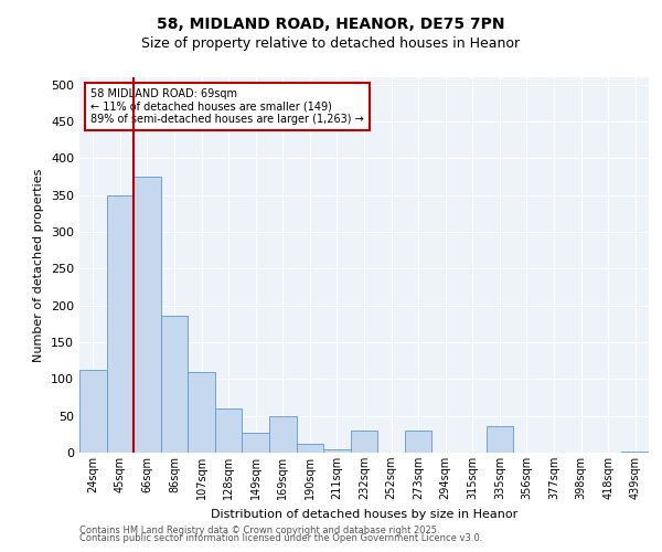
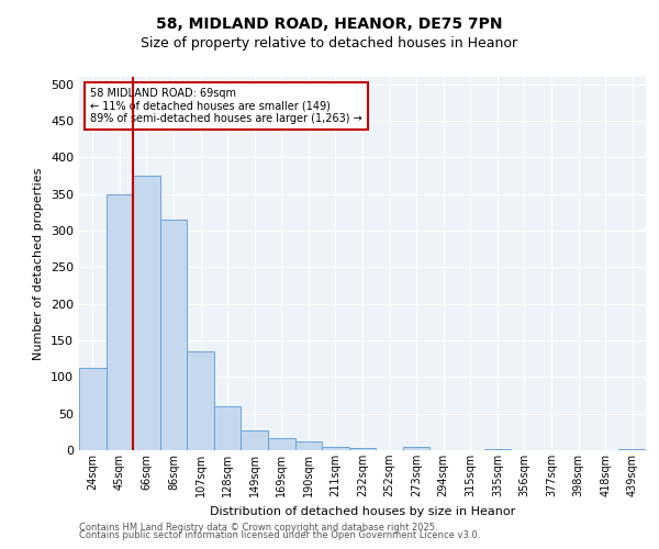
86sqm: 186 -> 315
107sqm: 110 -> 135
169sqm: 50 -> 17
232sqm: 30 -> 3
273sqm: 30 -> 4
335sqm: 36 -> 1
